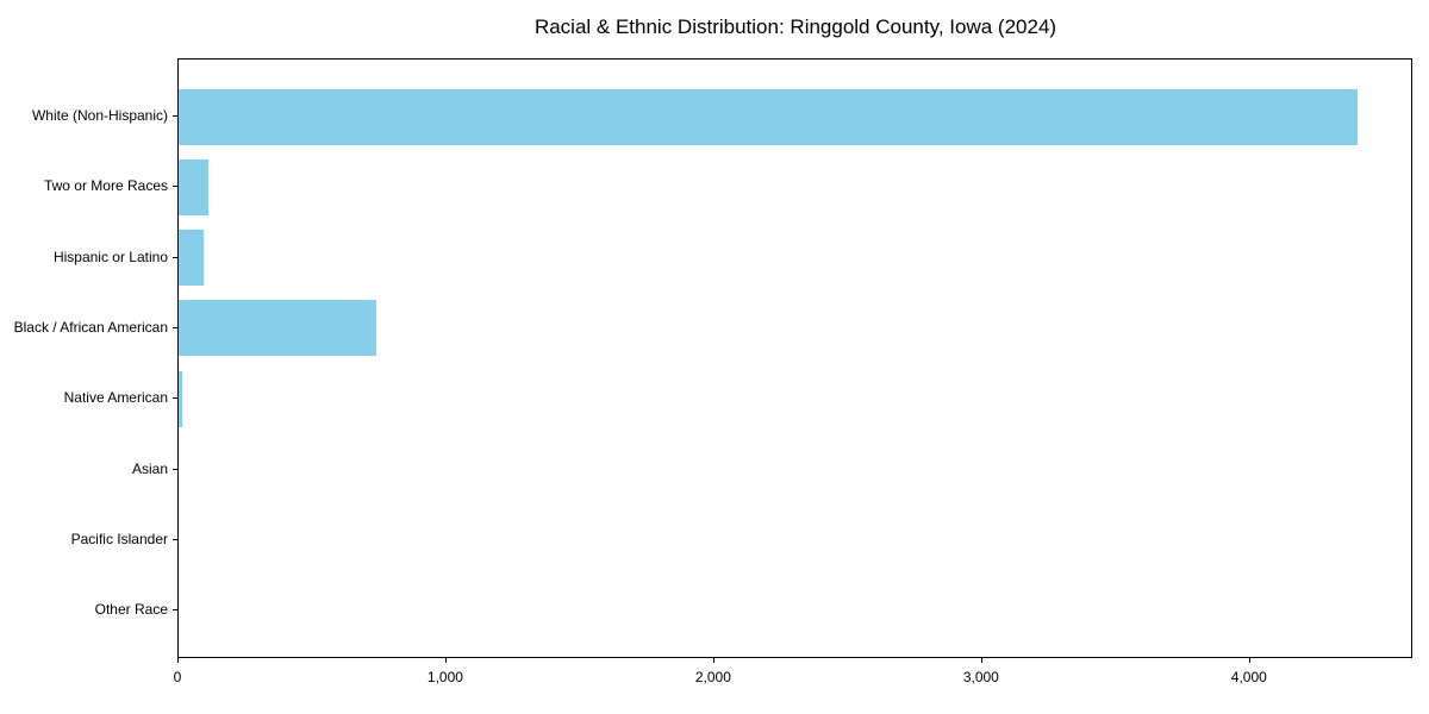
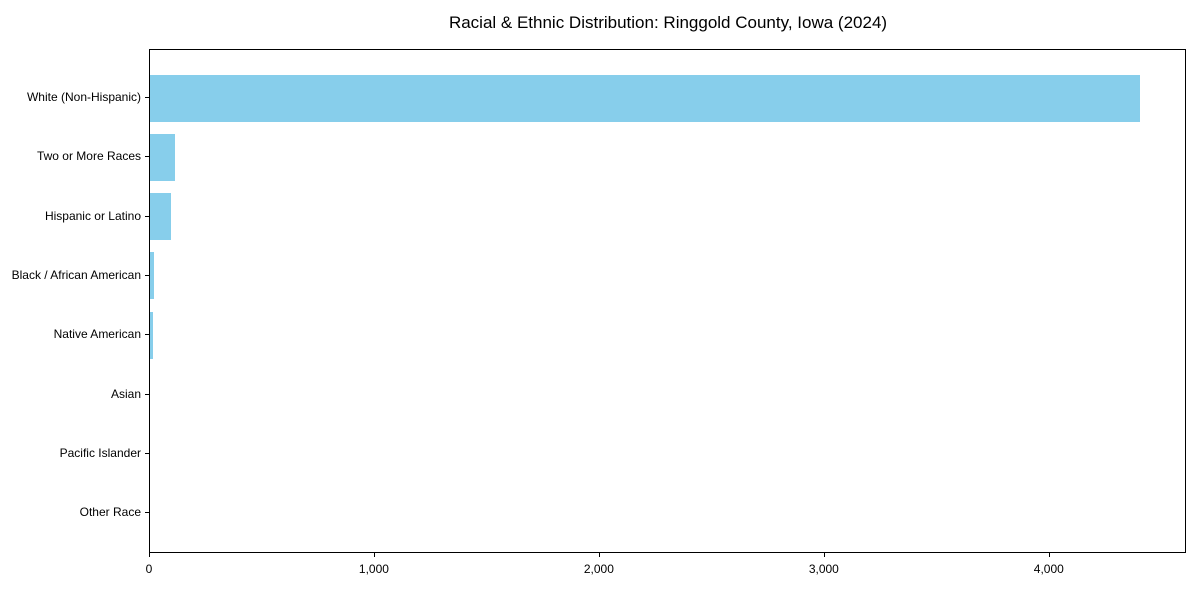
Black / African American: 740 -> 20
